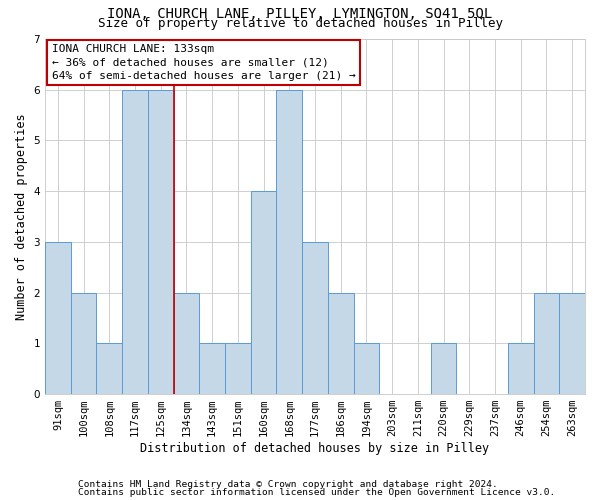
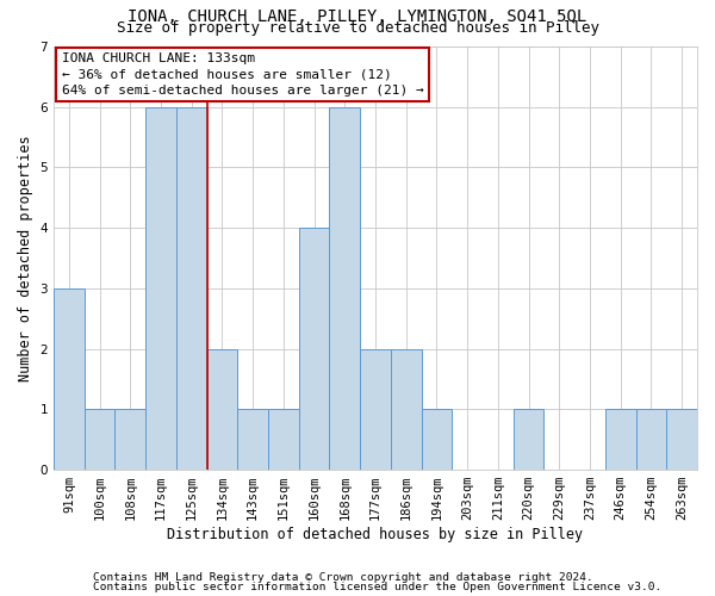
100sqm: 2 -> 1
177sqm: 3 -> 2
254sqm: 2 -> 1
263sqm: 2 -> 1
